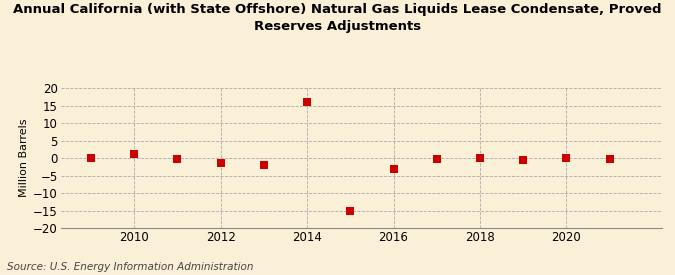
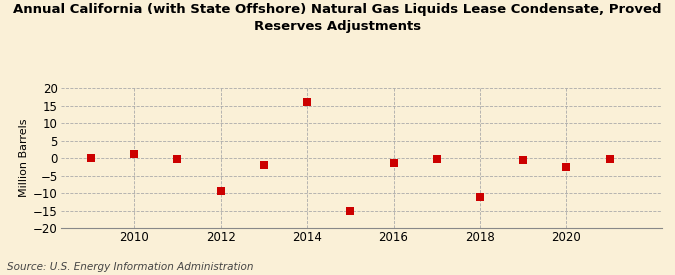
2012: -1.5 -> -9.5
2016: -3.0 -> -1.5
2018: -0.1 -> -11.0
2020: -0.1 -> -2.5
